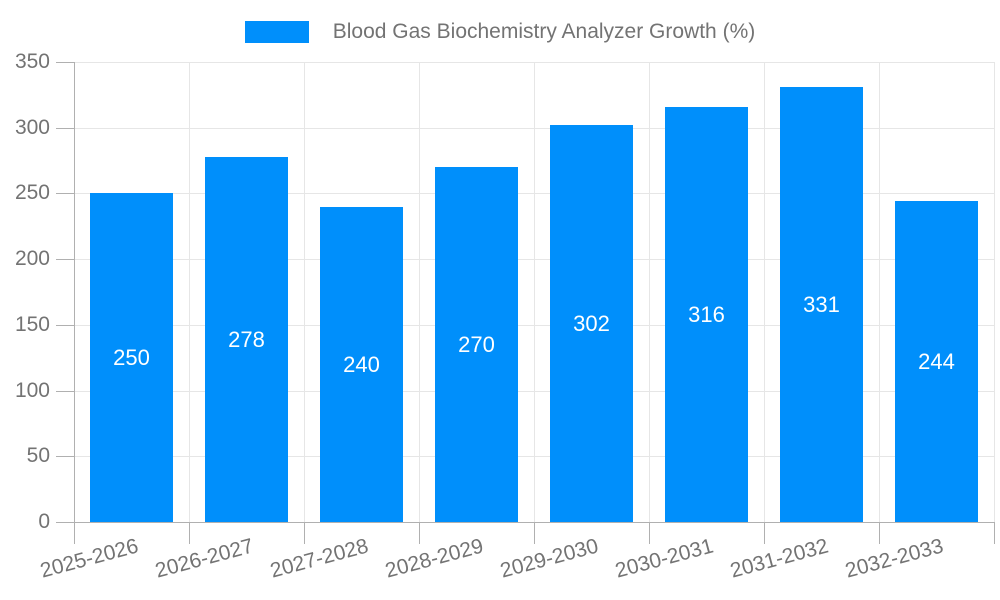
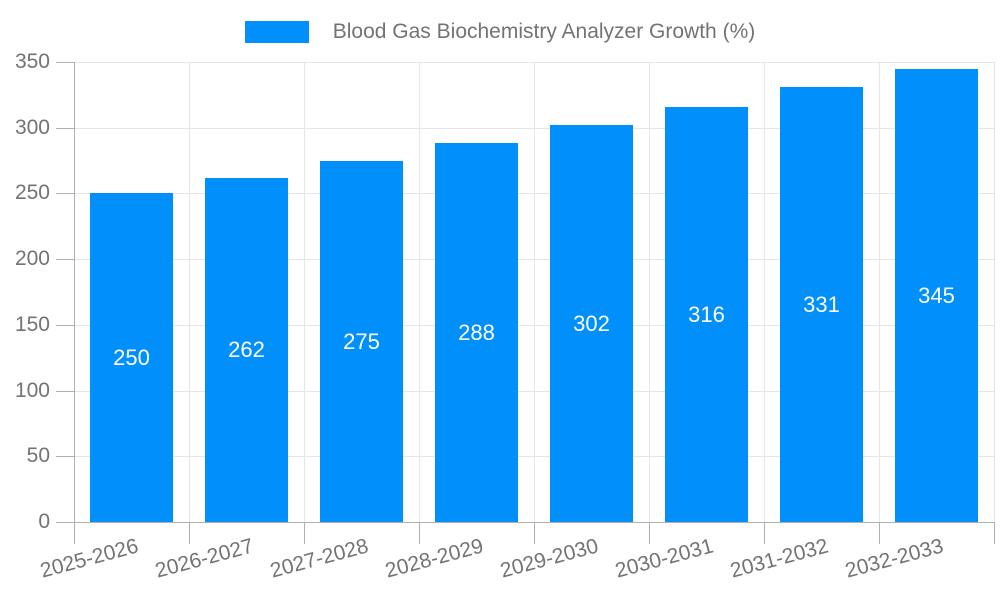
2026-2027: 278 -> 262
2027-2028: 240 -> 275
2028-2029: 270 -> 288
2032-2033: 244 -> 345
